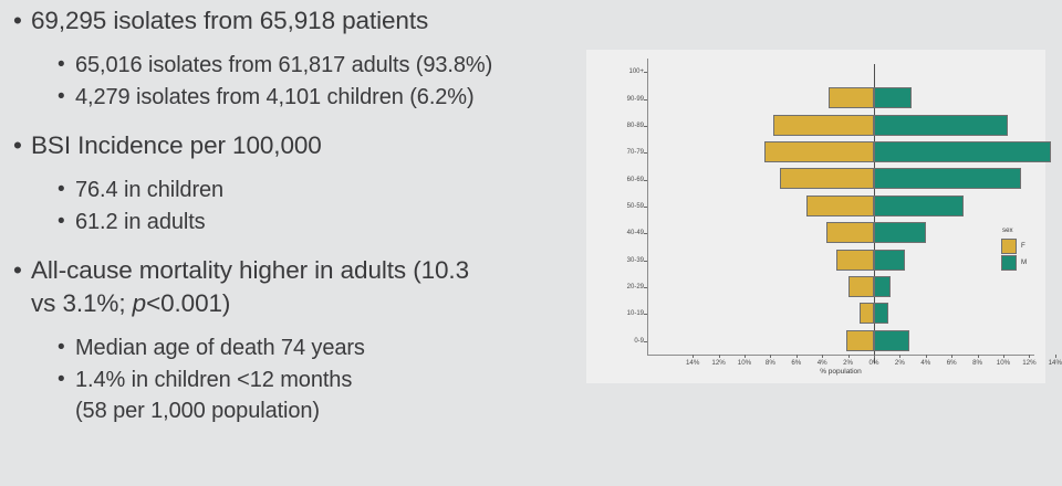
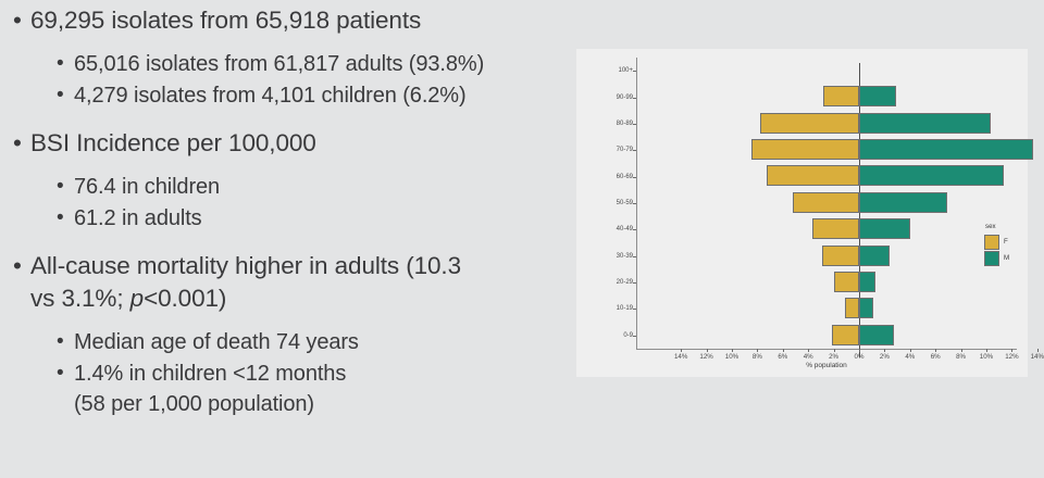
F/90-99: 3.5% -> 2.8%
